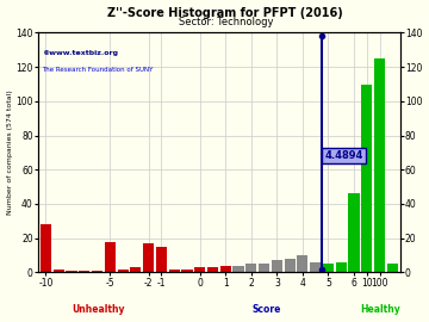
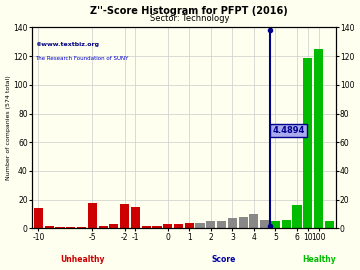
-10: 28 -> 14
6: 46 -> 16
10: 110 -> 119
